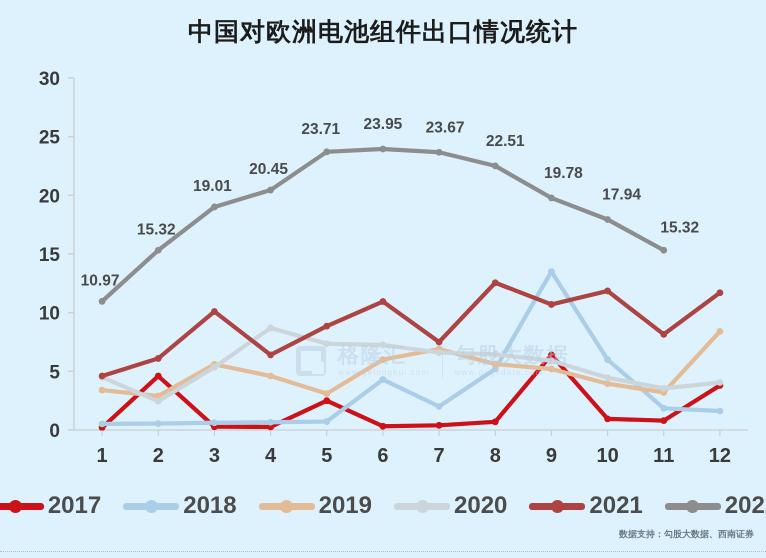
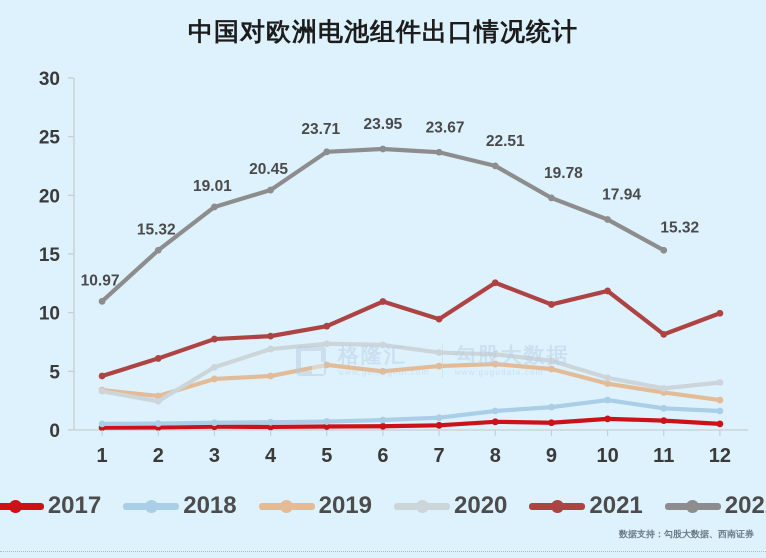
2020/1: 4.5 -> 3.3
2017/2: 4.6 -> 0.2
2019/3: 5.6 -> 4.3
2021/3: 10.1 -> 7.8
2020/4: 8.7 -> 6.9
2021/4: 6.4 -> 8.0
2017/5: 2.5 -> 0.3
2019/5: 3.1 -> 5.5
2018/6: 4.3 -> 0.8
2019/6: 6.0 -> 5.0
2018/7: 2.0 -> 1.1
2019/7: 6.9 -> 5.5
2021/7: 7.5 -> 9.4
2018/8: 5.2 -> 1.6
2017/9: 6.4 -> 0.6
2018/9: 13.5 -> 1.9
2018/10: 6.0 -> 2.5
2017/12: 3.8 -> 0.5
2019/12: 8.4 -> 2.5
2021/12: 11.7 -> 9.9
